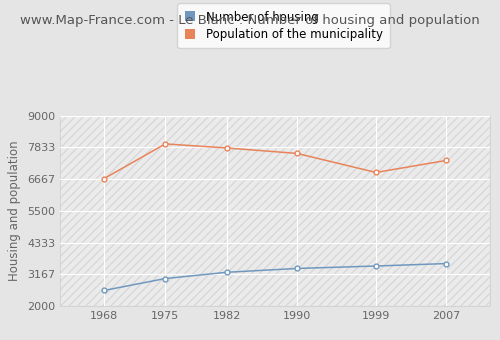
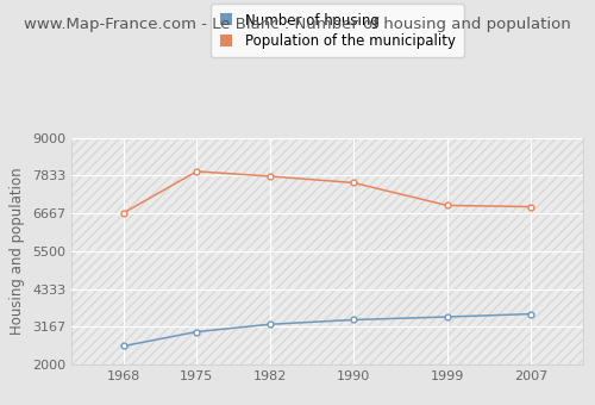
Population of the municipality/2007: 7350 -> 6870
